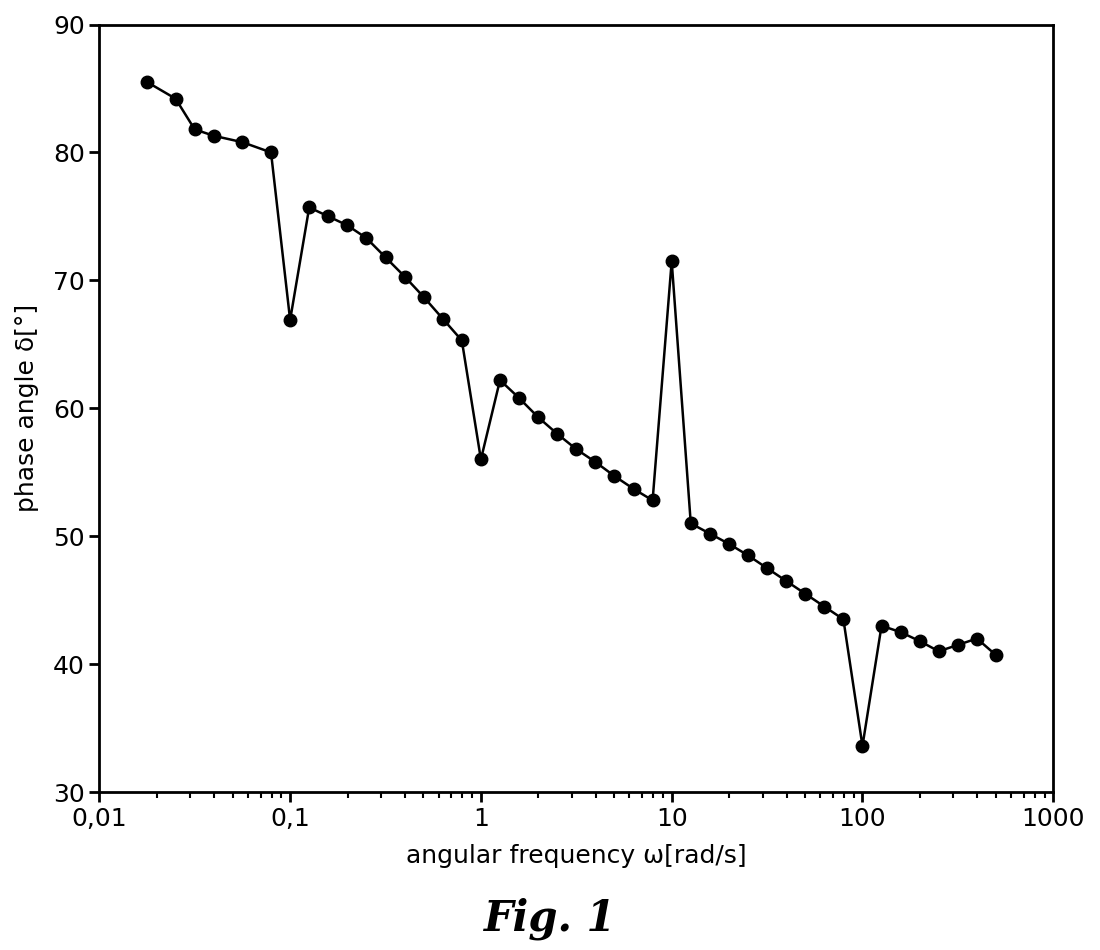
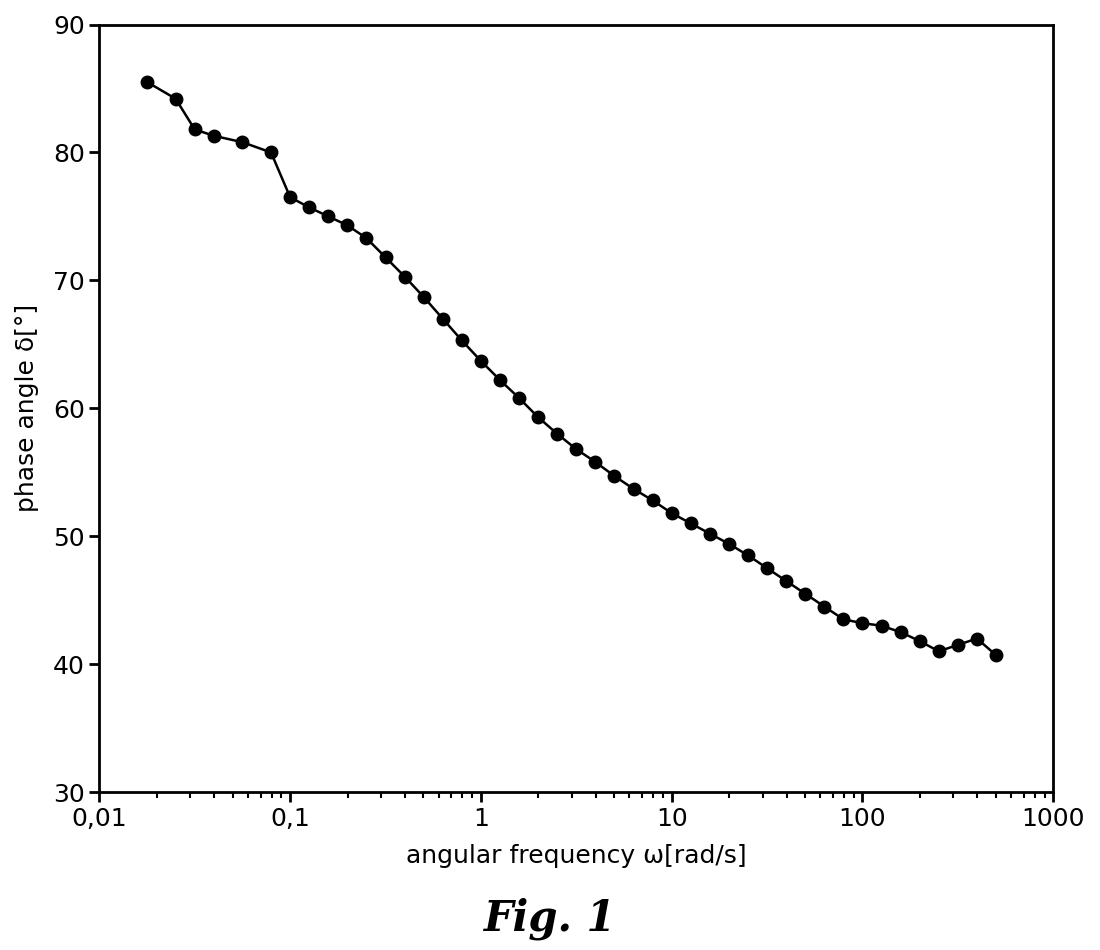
0,1: 66.9 -> 76.5
1: 56.0 -> 63.7
10: 71.5 -> 51.8
100: 33.6 -> 43.2
